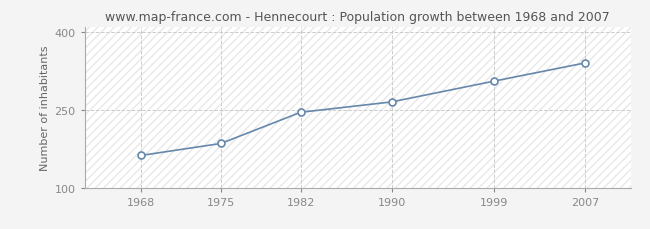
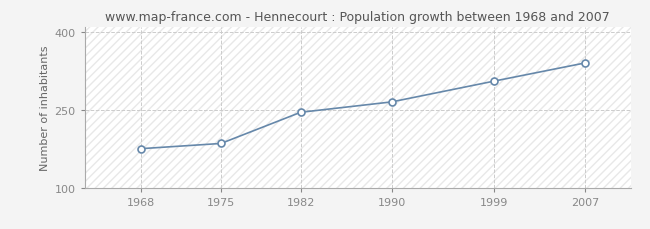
1968: 162 -> 175
